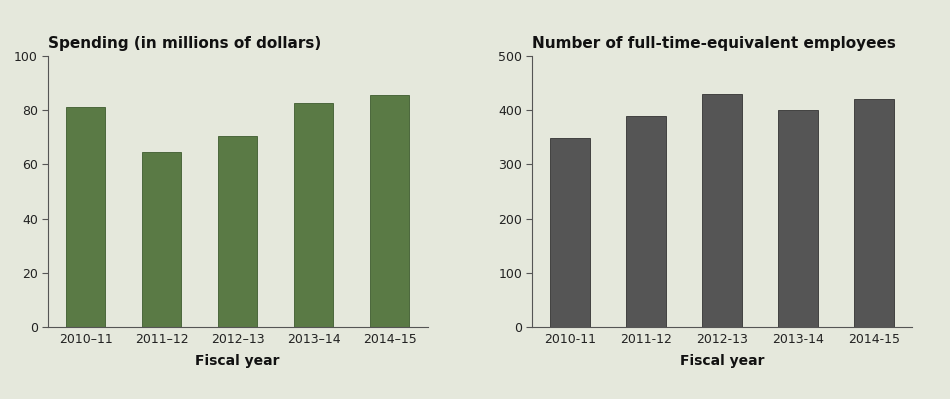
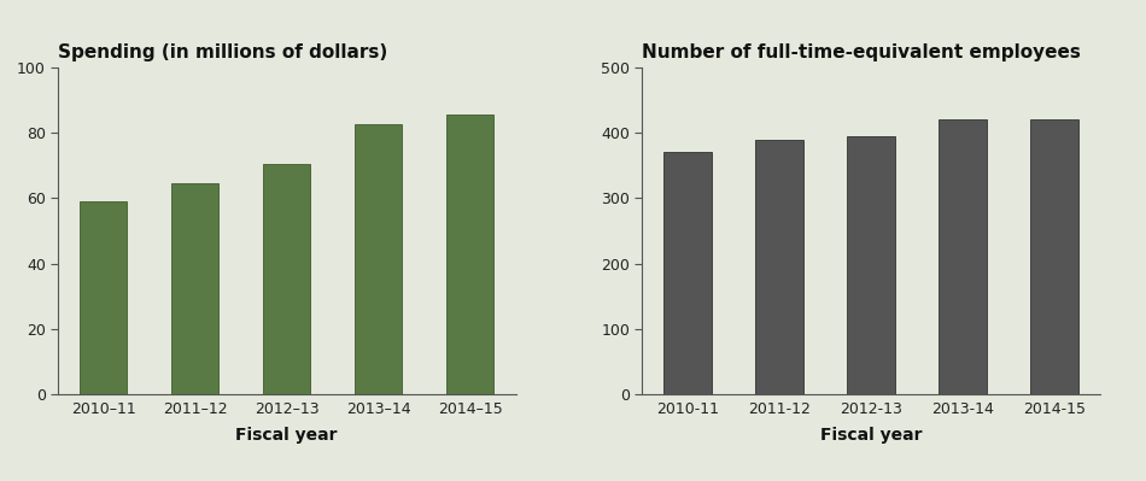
Spending (in millions of dollars)/2010–11: 81.0 -> 59.0
Number of full-time-equivalent employees/2010-11: 348 -> 370
Number of full-time-equivalent employees/2012-13: 430 -> 395
Number of full-time-equivalent employees/2013-14: 400 -> 420
